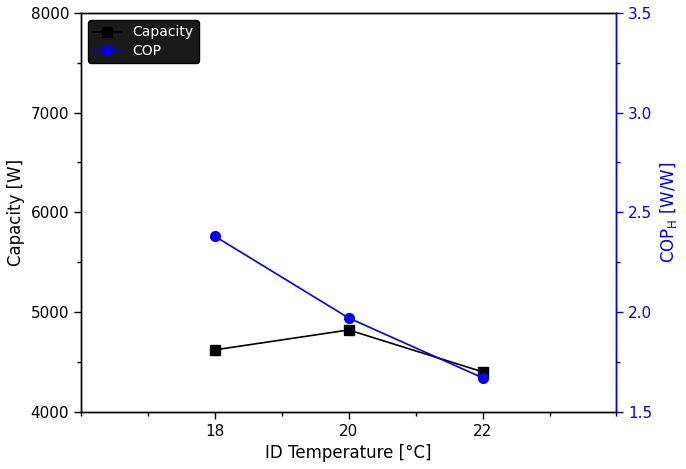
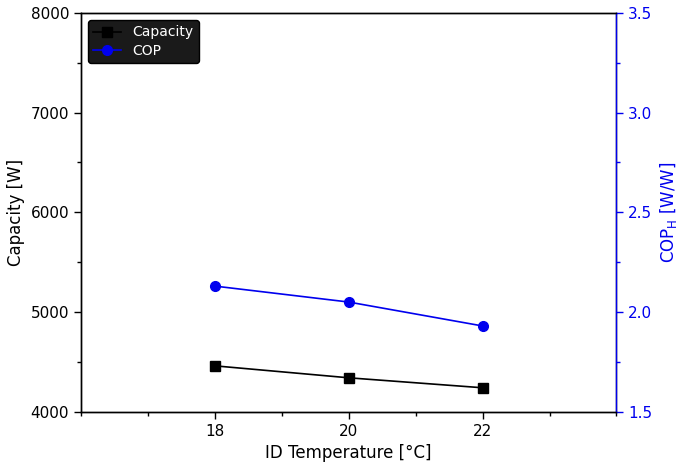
Capacity/18: 4620 -> 4460
COP/18: 2.38 -> 2.13
Capacity/20: 4820 -> 4340
COP/20: 1.97 -> 2.05
Capacity/22: 4400 -> 4240
COP/22: 1.67 -> 1.93
